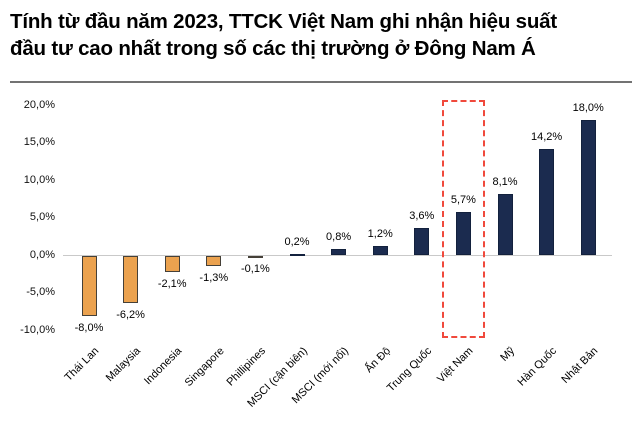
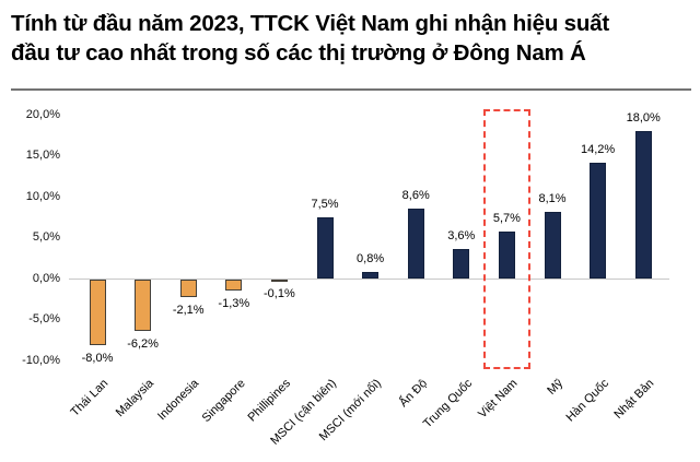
MSCI (cận biên): 0,2% -> 7,5%
Ấn Độ: 1,2% -> 8,6%
